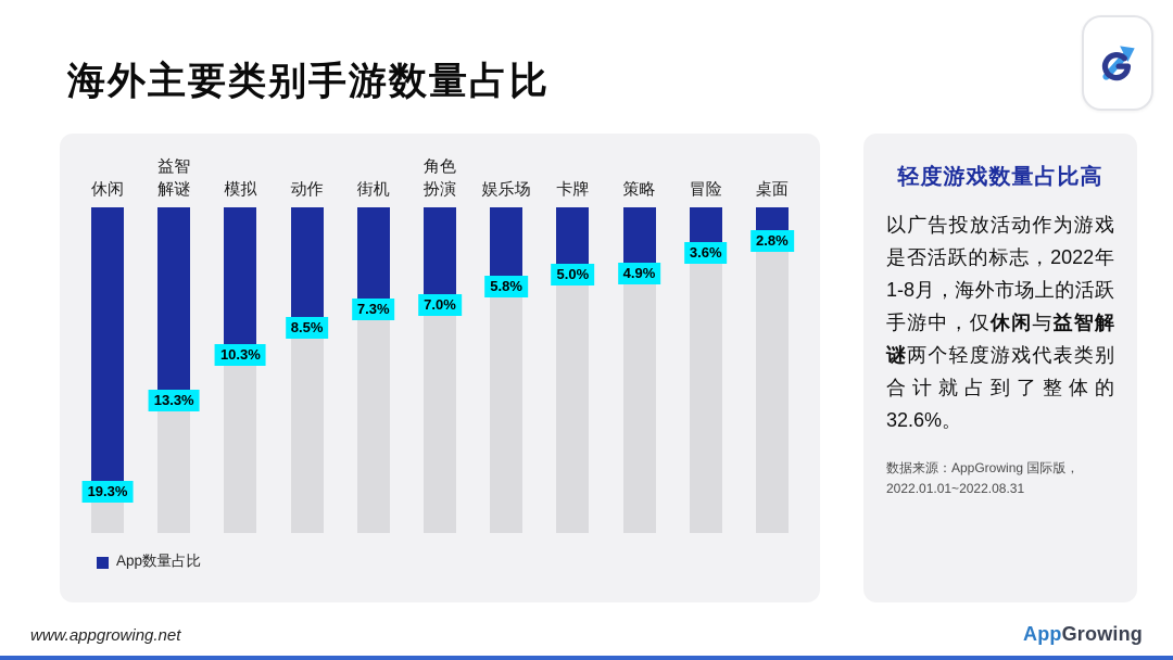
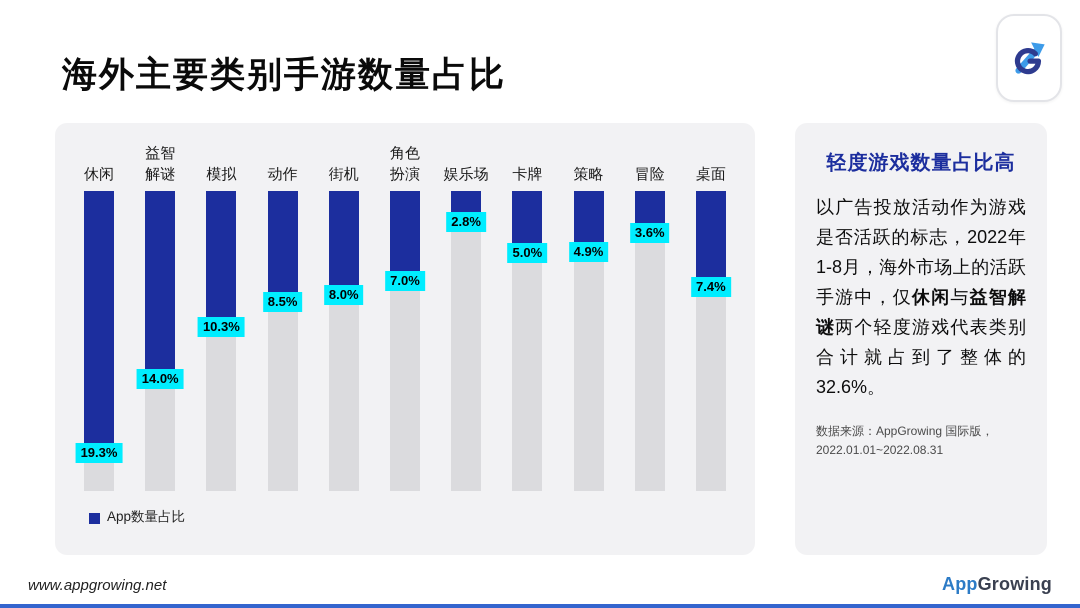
益智 解谜: 13.3% -> 14.0%
街机: 7.3% -> 8.0%
娱乐场: 5.8% -> 2.8%
桌面: 2.8% -> 7.4%
